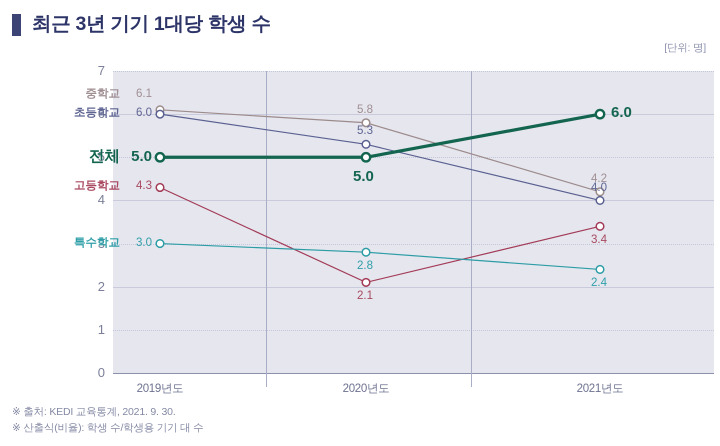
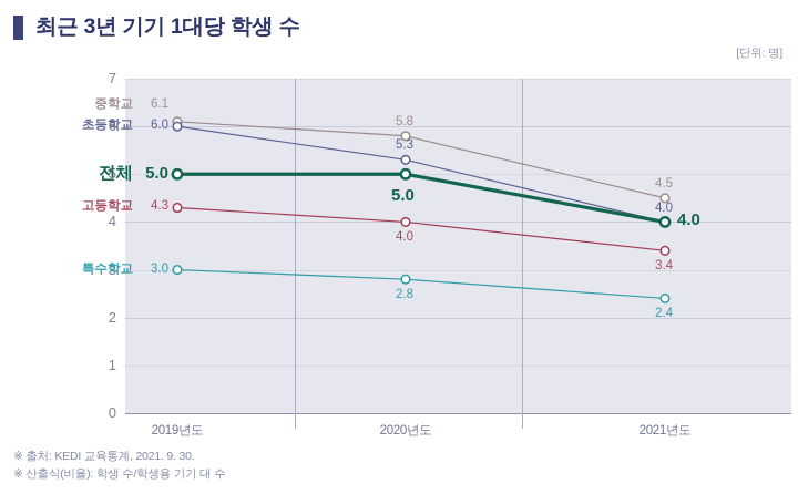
고등학교/2020년도: 2.1 -> 4.0
중학교/2021년도: 4.2 -> 4.5
전체/2021년도: 6.0 -> 4.0
